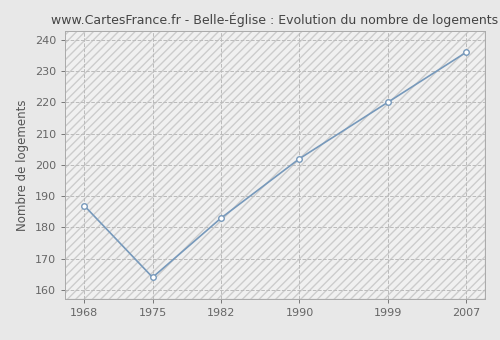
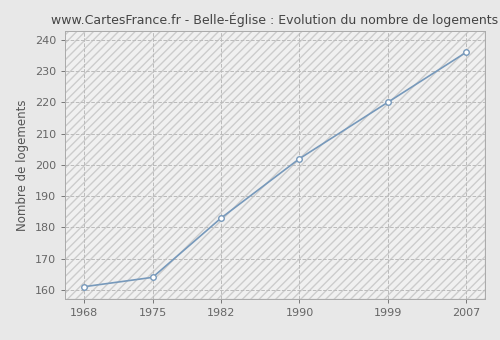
1968: 187 -> 161
